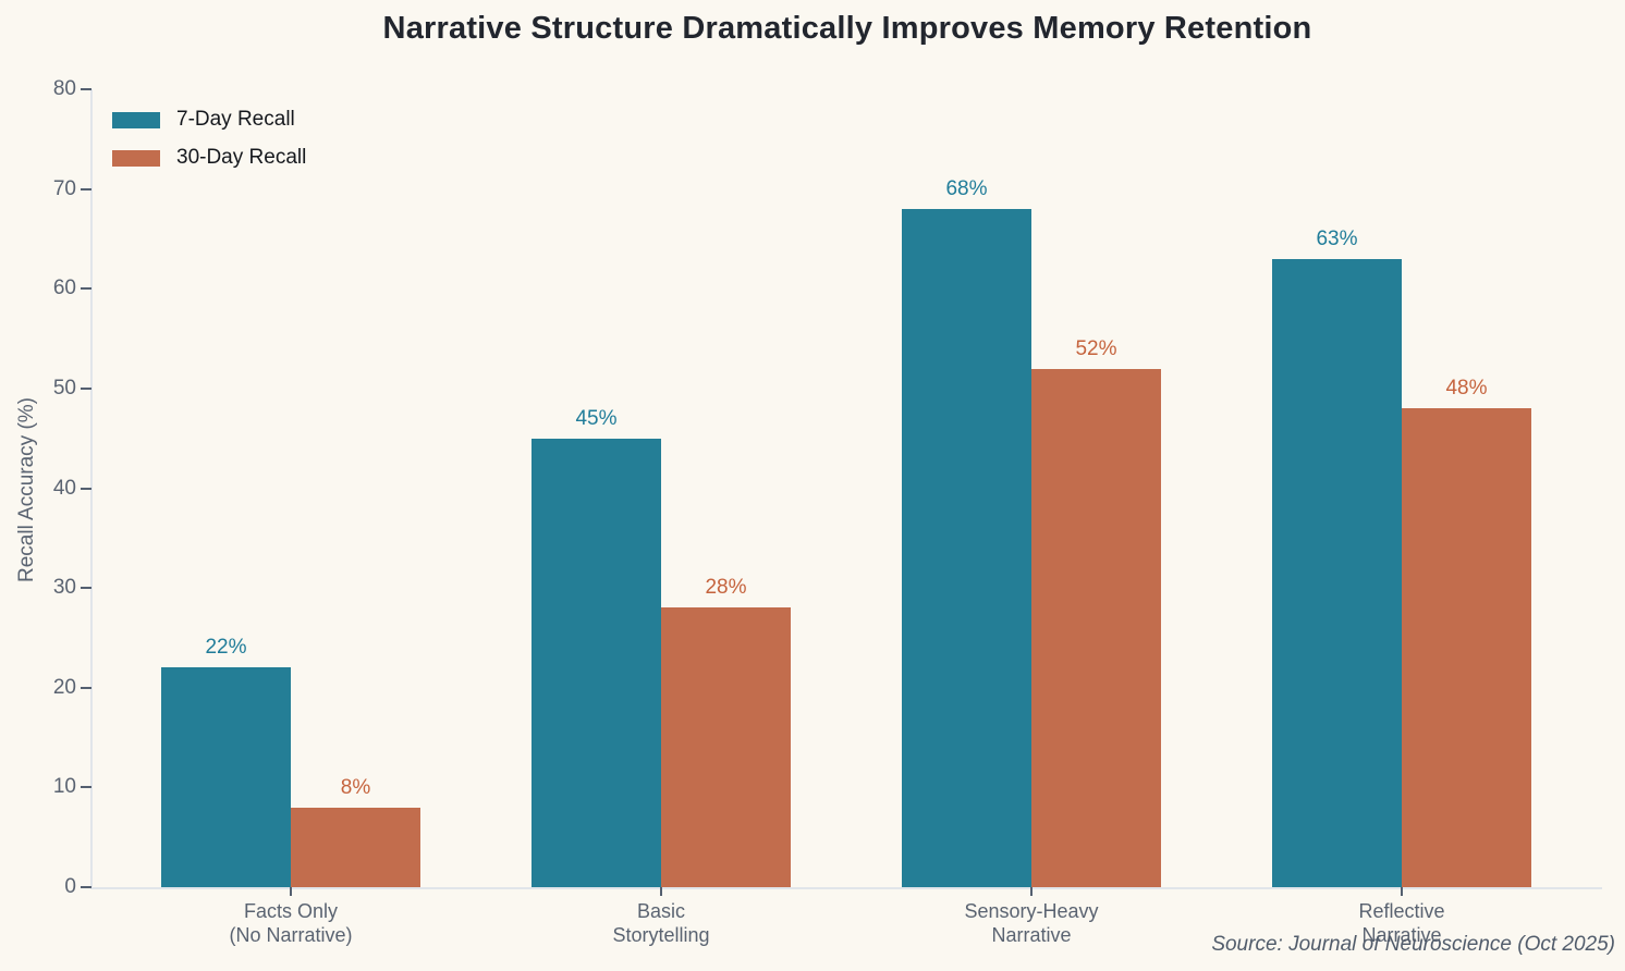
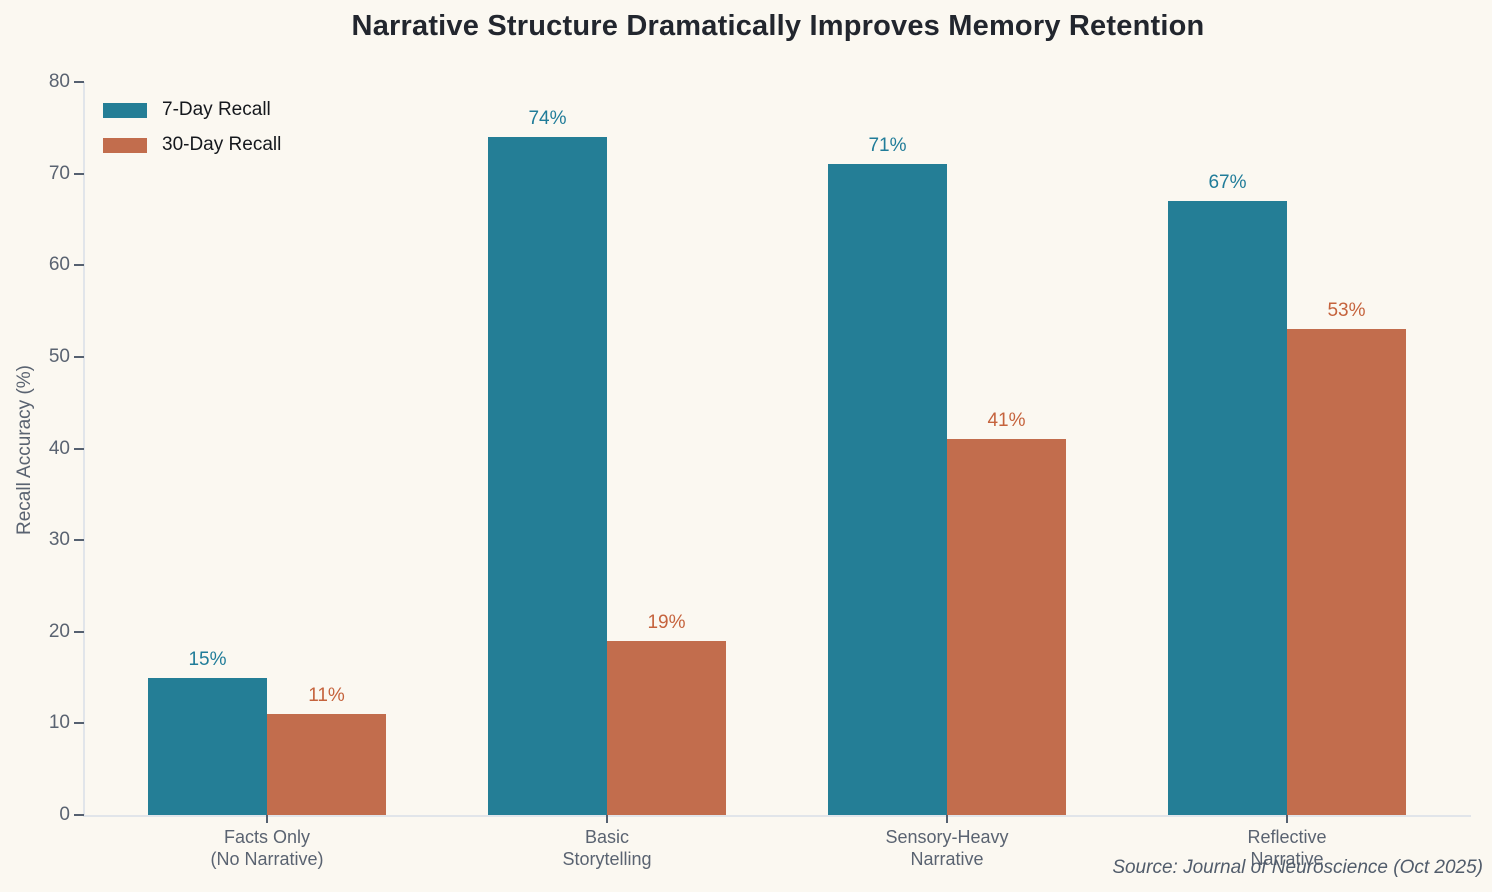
7-Day Recall/Facts Only (No Narrative): 22% -> 15%
30-Day Recall/Facts Only (No Narrative): 8% -> 11%
7-Day Recall/Basic Storytelling: 45% -> 74%
30-Day Recall/Basic Storytelling: 28% -> 19%
7-Day Recall/Sensory-Heavy Narrative: 68% -> 71%
30-Day Recall/Sensory-Heavy Narrative: 52% -> 41%
7-Day Recall/Reflective Narrative: 63% -> 67%
30-Day Recall/Reflective Narrative: 48% -> 53%
